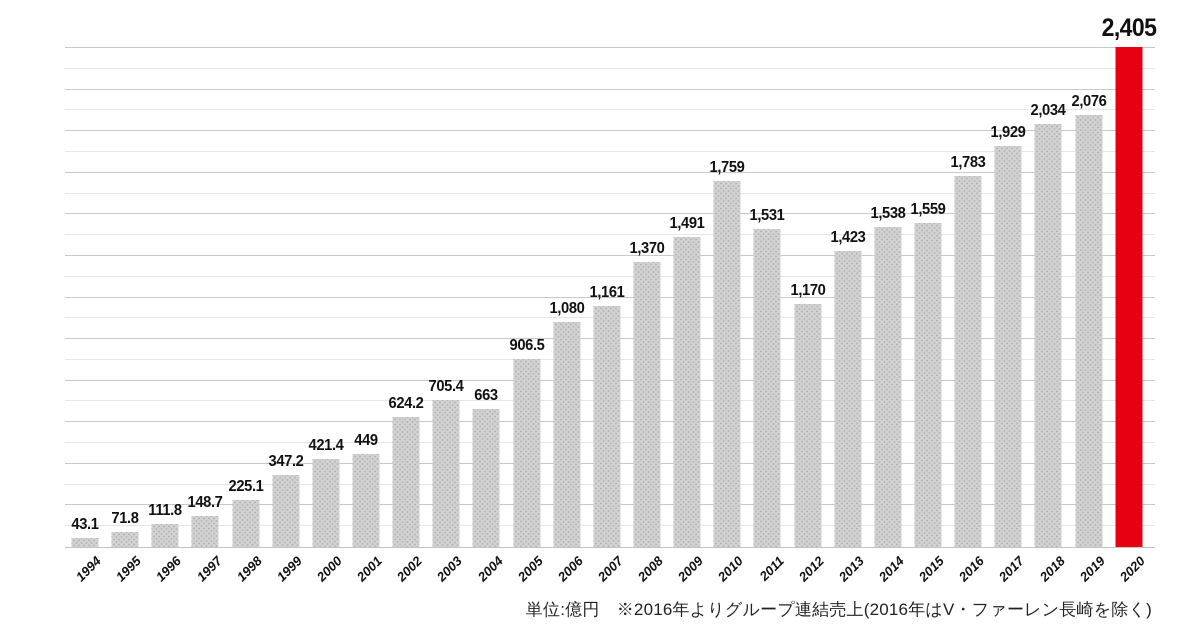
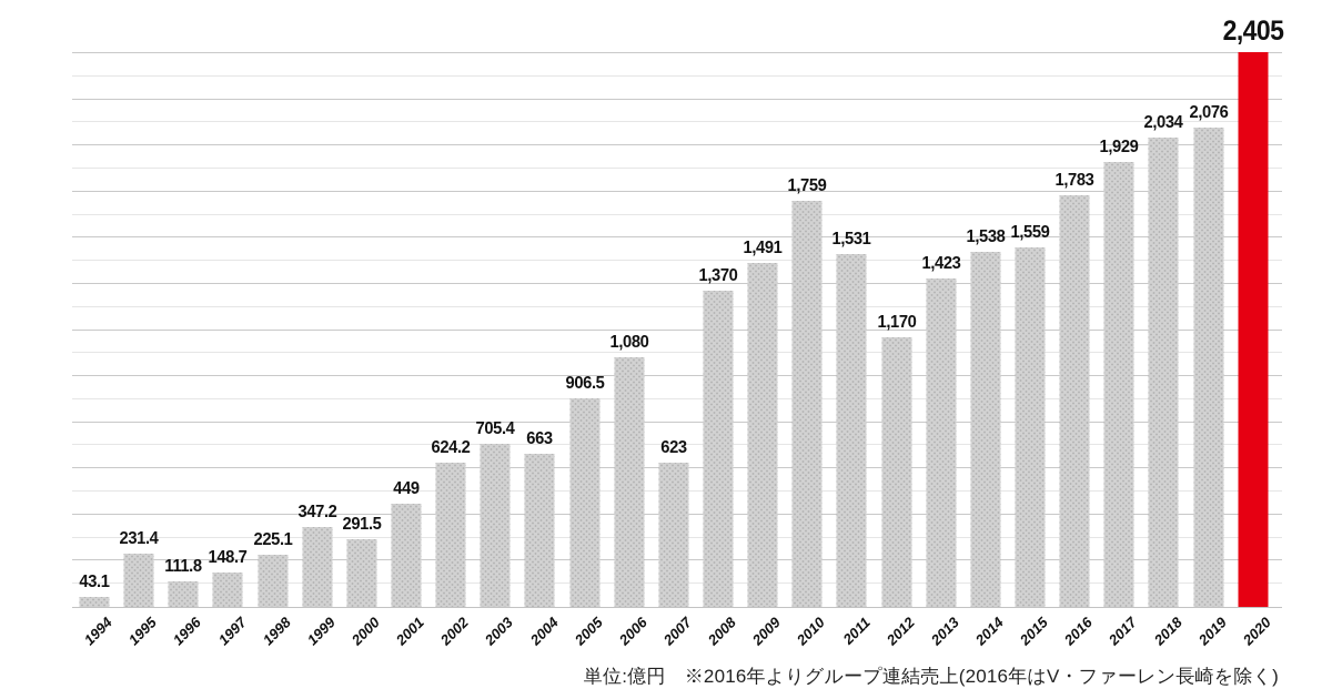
1995: 71.8 -> 231.4
2000: 421.4 -> 291.5
2007: 1,161 -> 623
